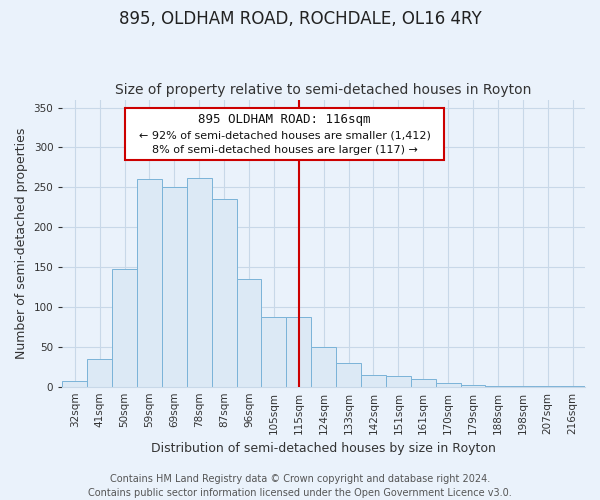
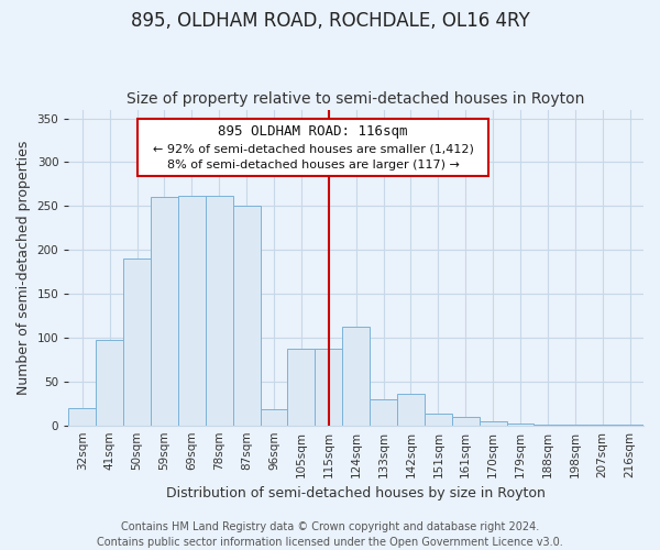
32sqm: 7 -> 20
41sqm: 35 -> 98
50sqm: 148 -> 190
69sqm: 250 -> 262
87sqm: 235 -> 250
96sqm: 135 -> 18
124sqm: 50 -> 112
142sqm: 15 -> 36
